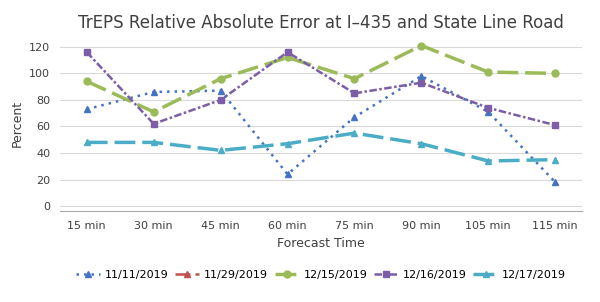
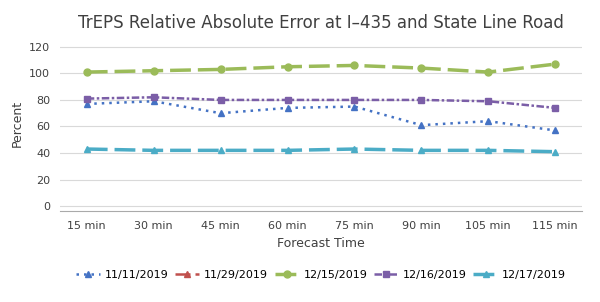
11/11/2019/15 min: 73 -> 77
12/15/2019/15 min: 94 -> 101
12/16/2019/15 min: 116 -> 81
12/17/2019/15 min: 48 -> 43
11/11/2019/30 min: 86 -> 79
12/15/2019/30 min: 71 -> 102
12/16/2019/30 min: 62 -> 82
12/17/2019/30 min: 48 -> 42
11/11/2019/45 min: 87 -> 70
12/15/2019/45 min: 96 -> 103
11/11/2019/60 min: 24 -> 74
12/15/2019/60 min: 112 -> 105
12/16/2019/60 min: 116 -> 80
12/17/2019/60 min: 47 -> 42
11/11/2019/75 min: 67 -> 75
12/15/2019/75 min: 96 -> 106
12/16/2019/75 min: 85 -> 80
12/17/2019/75 min: 55 -> 43
11/11/2019/90 min: 98 -> 61
12/15/2019/90 min: 121 -> 104
12/16/2019/90 min: 93 -> 80
12/17/2019/90 min: 47 -> 42
11/11/2019/105 min: 71 -> 64
12/16/2019/105 min: 74 -> 79
12/17/2019/105 min: 34 -> 42
11/11/2019/115 min: 18 -> 57
12/15/2019/115 min: 100 -> 107
12/16/2019/115 min: 61 -> 74
12/17/2019/115 min: 35 -> 41
